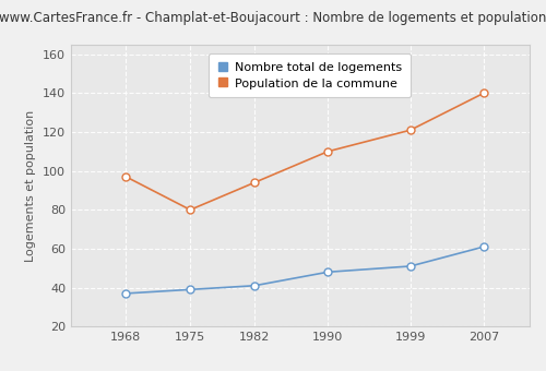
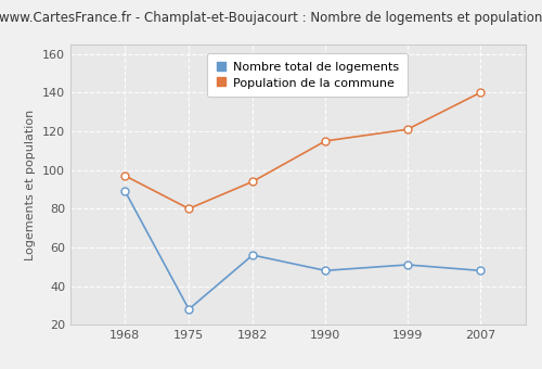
Nombre total de logements/1968: 37 -> 89
Nombre total de logements/1975: 39 -> 28
Nombre total de logements/1982: 41 -> 56
Population de la commune/1990: 110 -> 115
Nombre total de logements/2007: 61 -> 48
